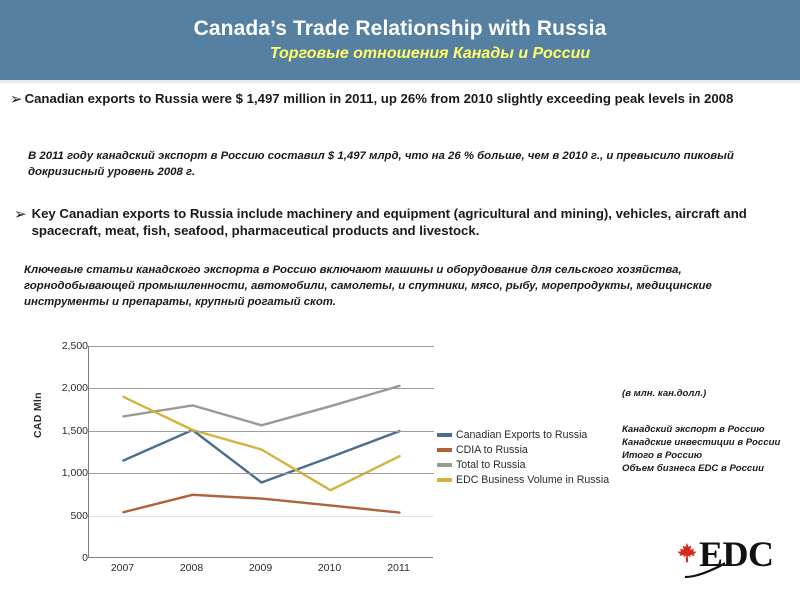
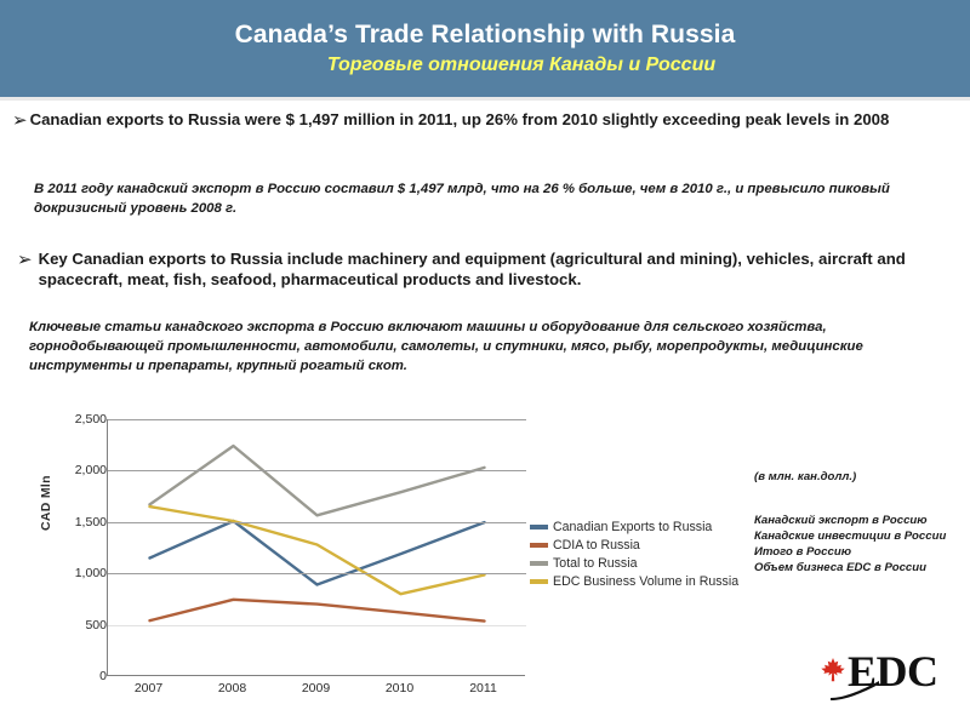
EDC Business Volume in Russia/2007: 1900 -> 1600
Total to Russia/2008: 1800 -> 2200
EDC Business Volume in Russia/2011: 1200 -> 1000
